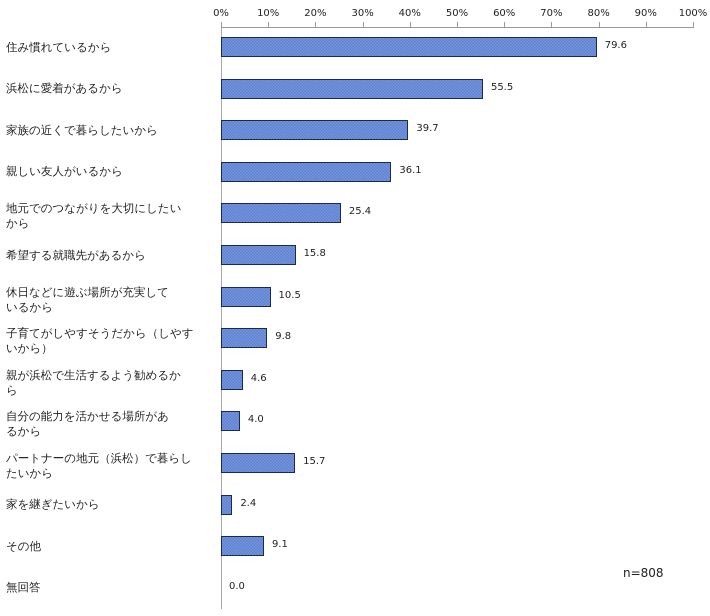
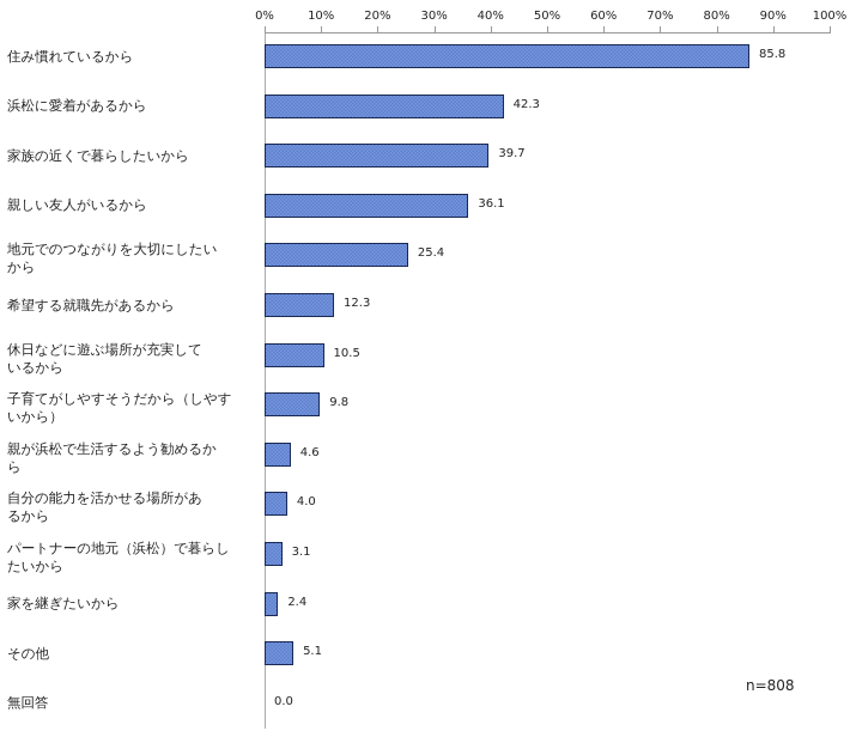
住み慣れているから: 79.6 -> 85.8
浜松に愛着があるから: 55.5 -> 42.3
希望する就職先があるから: 15.8 -> 12.3
パートナーの地元（浜松）で暮らしたいから: 15.7 -> 3.1
その他: 9.1 -> 5.1
